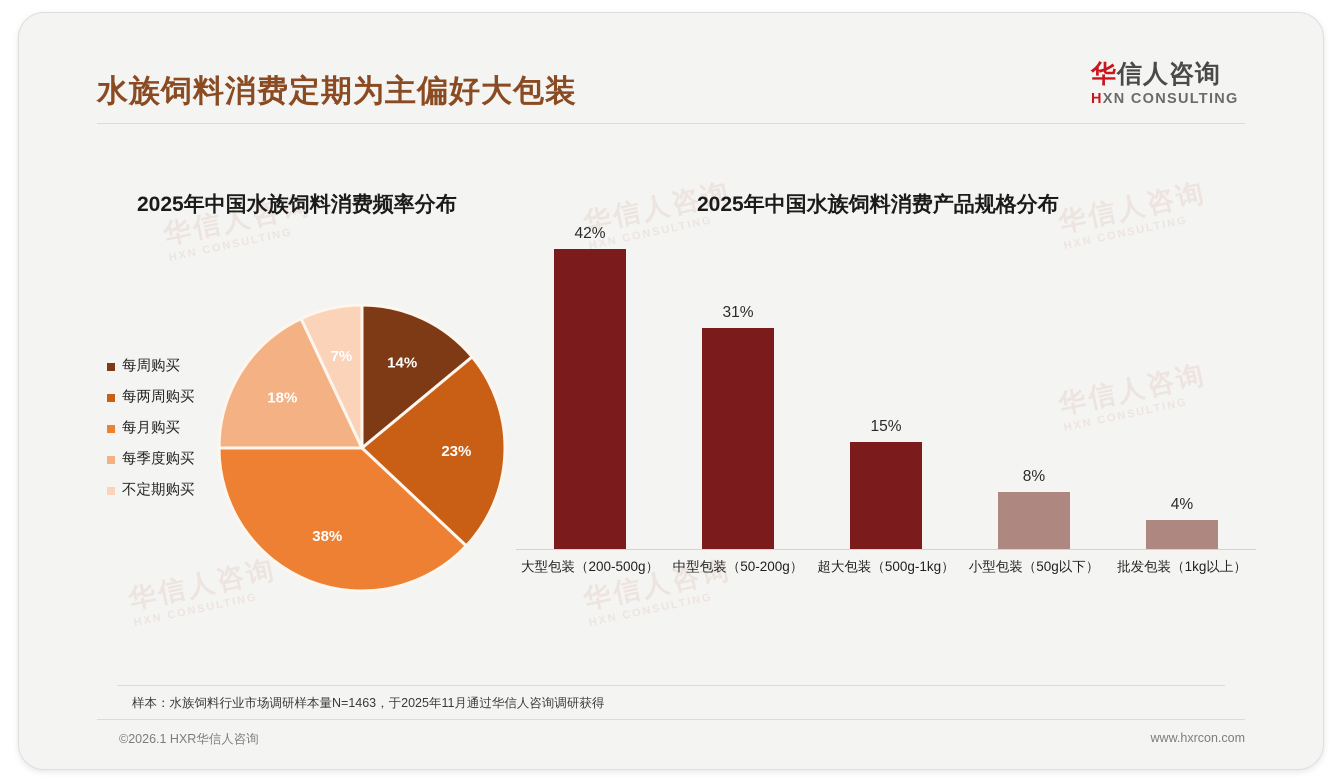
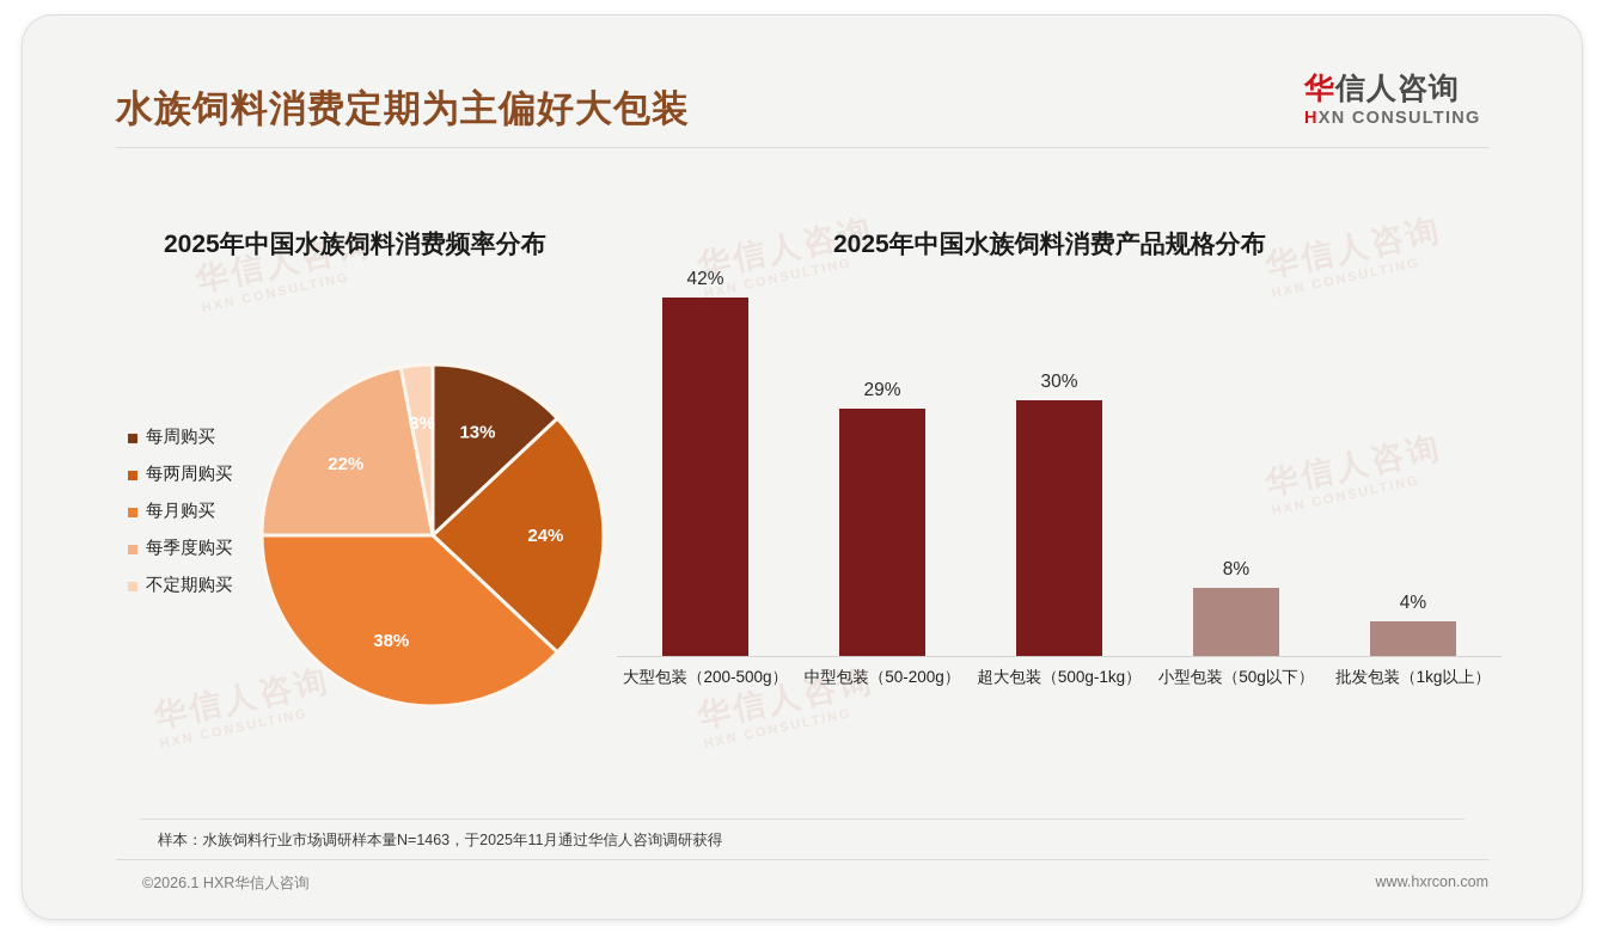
2025年中国水族饲料消费频率分布/每周购买: 14% -> 13%
2025年中国水族饲料消费频率分布/每两周购买: 23% -> 24%
2025年中国水族饲料消费频率分布/每季度购买: 18% -> 22%
2025年中国水族饲料消费频率分布/不定期购买: 7% -> 3%
2025年中国水族饲料消费产品规格分布/中型包装（50-200g）: 31% -> 29%
2025年中国水族饲料消费产品规格分布/超大包装（500g-1kg）: 15% -> 30%
